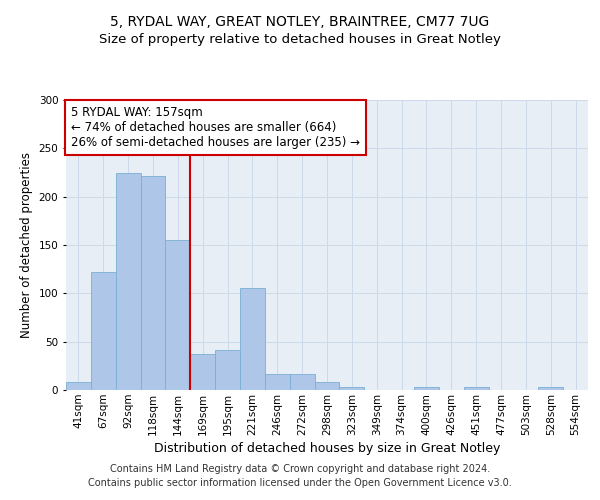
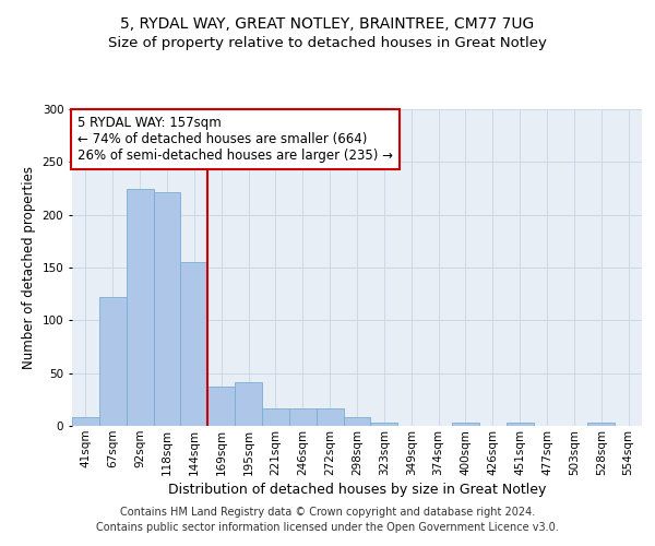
221sqm: 106 -> 17
